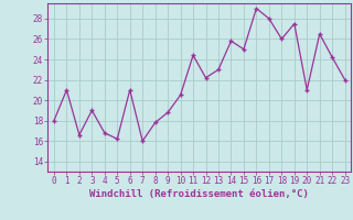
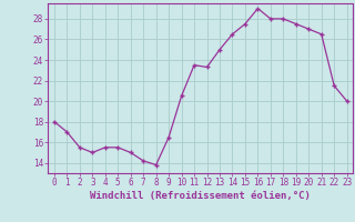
1: 21.0 -> 17.0
2: 16.6 -> 15.5
3: 19.0 -> 15.0
4: 16.8 -> 15.5
5: 16.2 -> 15.5
6: 21.0 -> 15.0
7: 16.0 -> 14.2
8: 17.8 -> 13.8
9: 18.8 -> 16.5
11: 24.4 -> 23.5
12: 22.2 -> 23.3
13: 23.0 -> 25.0
14: 25.8 -> 26.5
15: 25.0 -> 27.5
18: 26.0 -> 28.0
20: 21.0 -> 27.0
22: 24.2 -> 21.5
23: 22.0 -> 20.0
